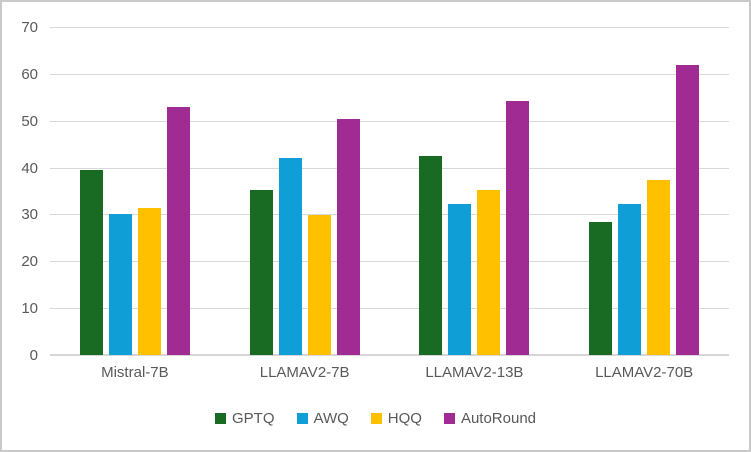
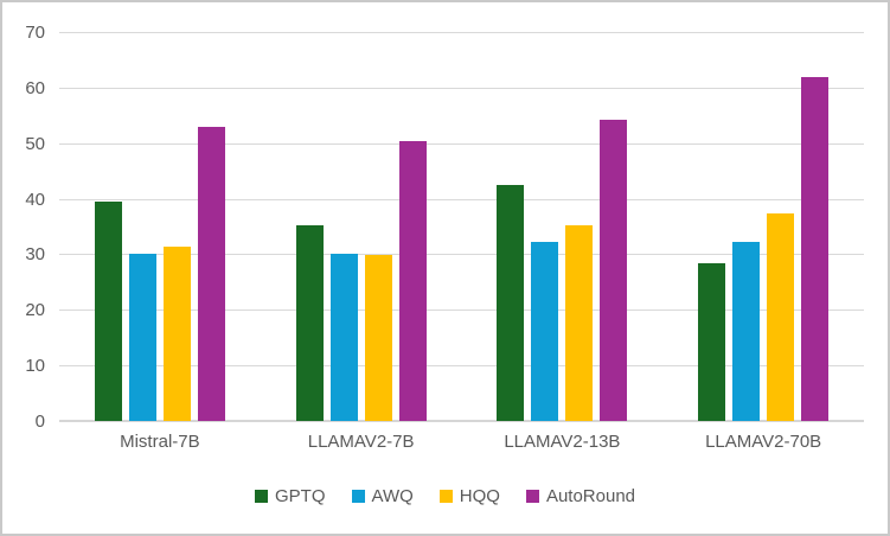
AWQ/LLAMAV2-7B: 42 -> 30
